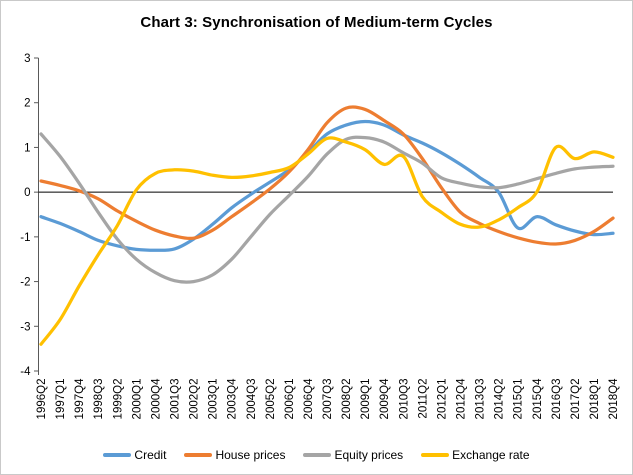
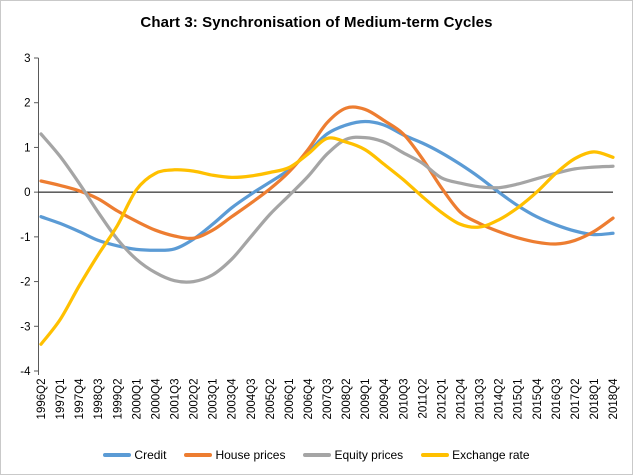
Exchange rate/2010Q3: 0.8 -> 0.3
Credit/2015Q1: -0.8 -> -0.3
Exchange rate/2016Q3: 1.0 -> 0.4
